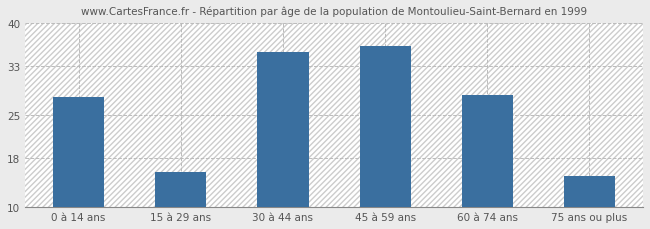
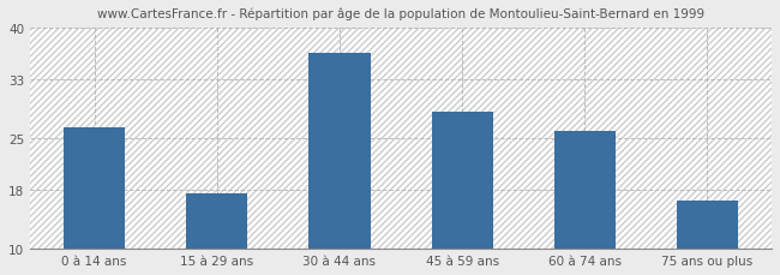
0 à 14 ans: 28.0 -> 26.5
15 à 29 ans: 15.8 -> 17.5
30 à 44 ans: 35.2 -> 36.5
45 à 59 ans: 36.2 -> 28.5
60 à 74 ans: 28.2 -> 26.0
75 ans ou plus: 15.0 -> 16.5
